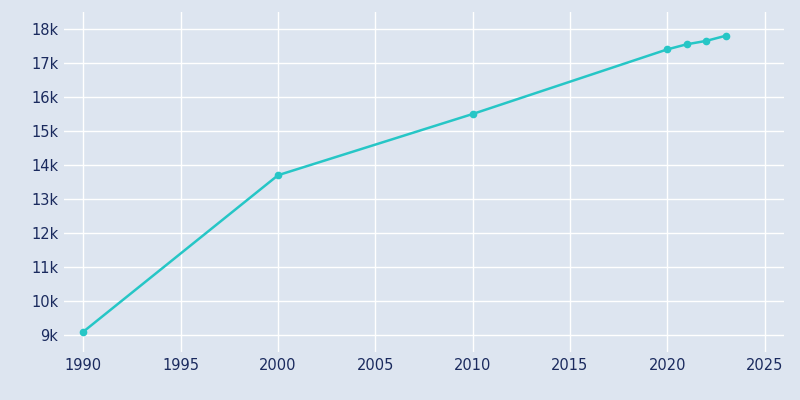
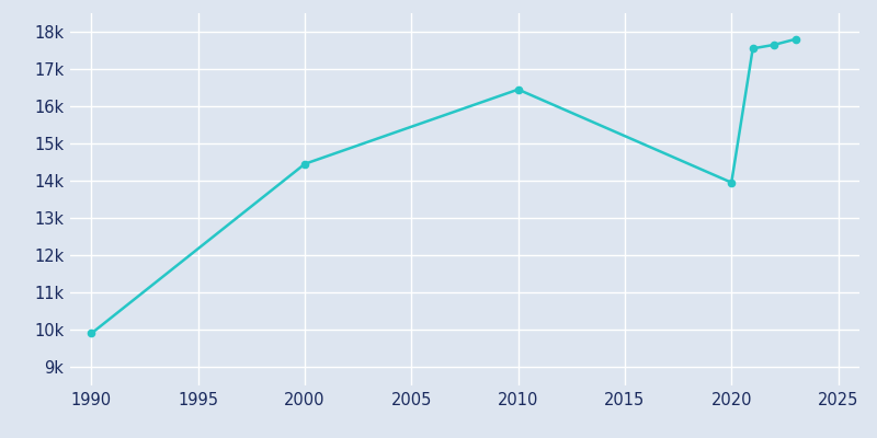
1990: 9.10k -> 9.90k
2000: 13.70k -> 14.45k
2010: 15.50k -> 16.45k
2020: 17.40k -> 13.95k
